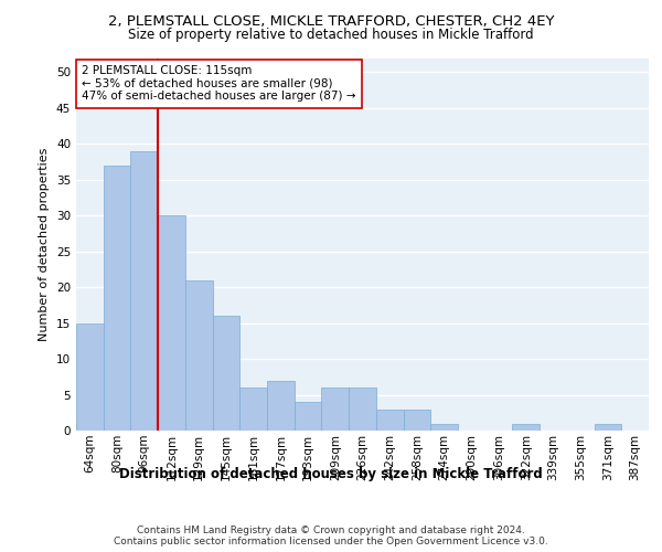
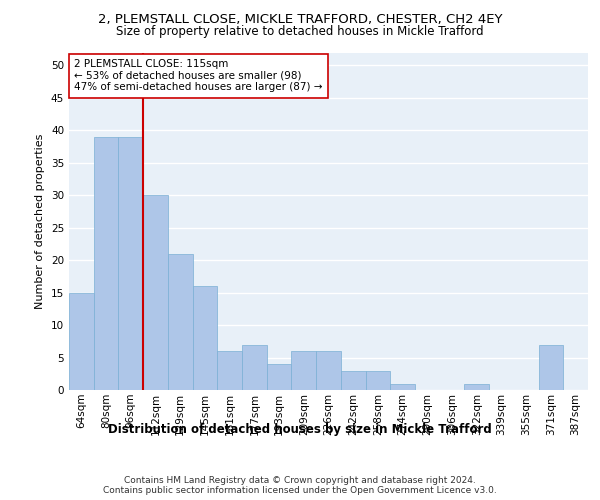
80sqm: 37 -> 39
371sqm: 1 -> 7
